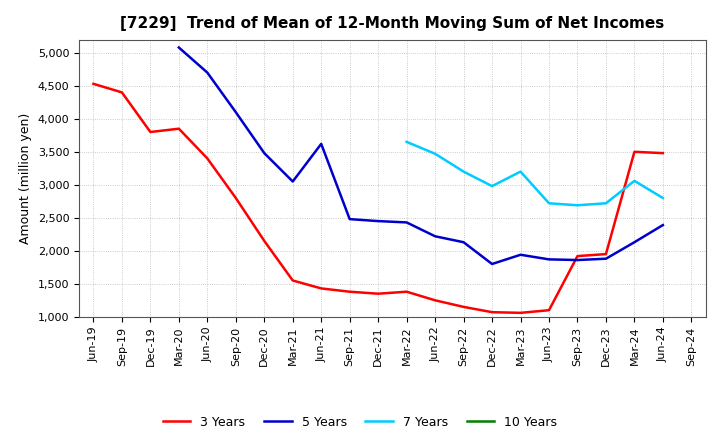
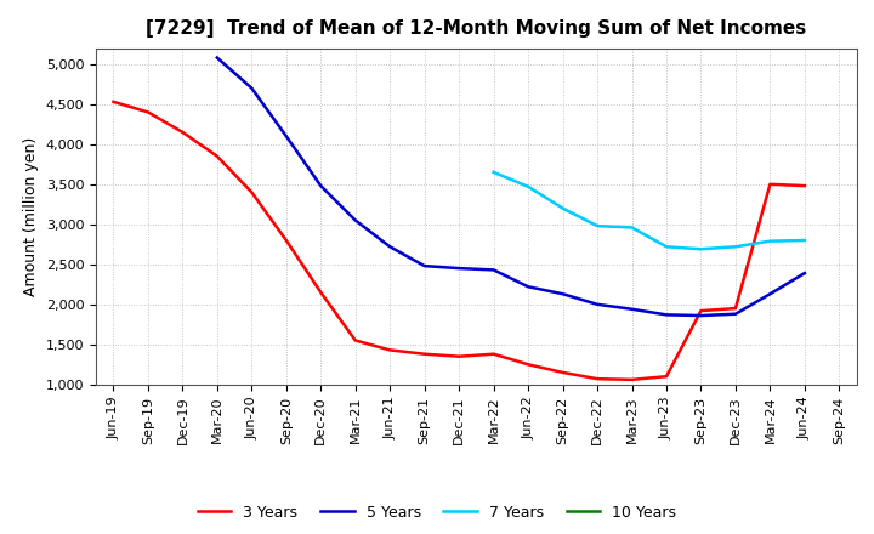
3 Years/Dec-19: 3,800 -> 4,150
5 Years/Jun-21: 3,620 -> 2,720
5 Years/Dec-22: 1,800 -> 2,000
7 Years/Mar-23: 3,200 -> 2,960
7 Years/Mar-24: 3,060 -> 2,790
